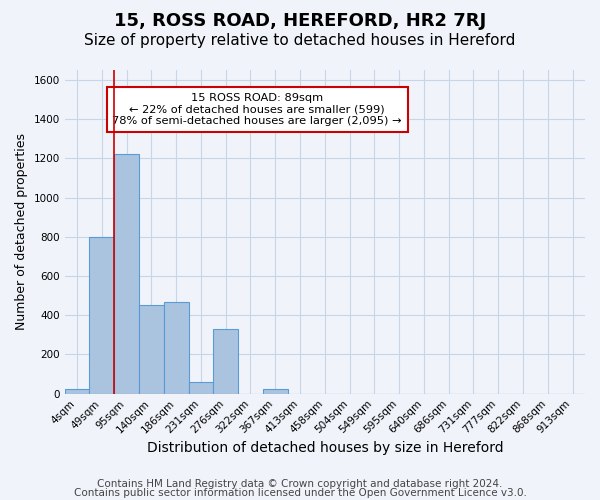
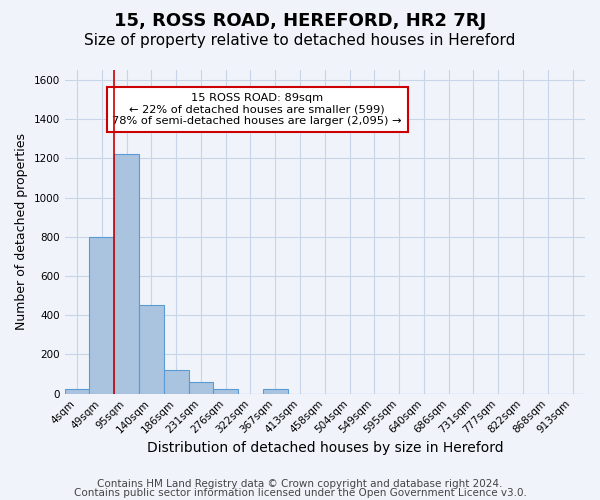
186sqm: 470 -> 120
276sqm: 330 -> 20
